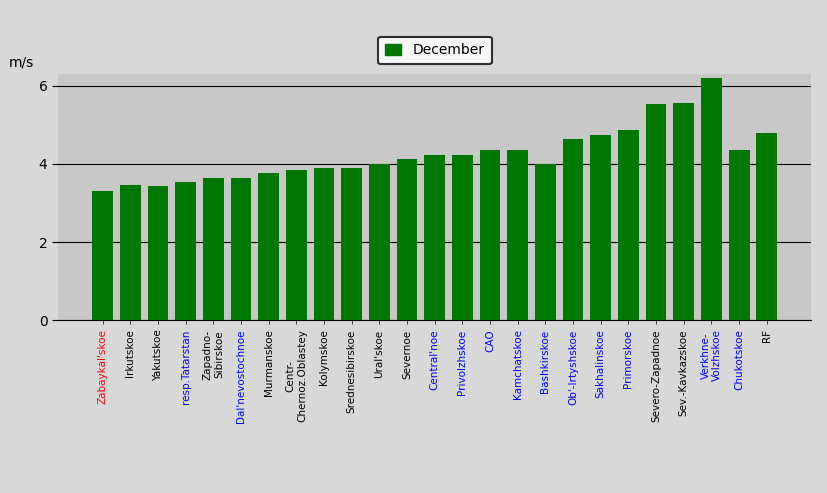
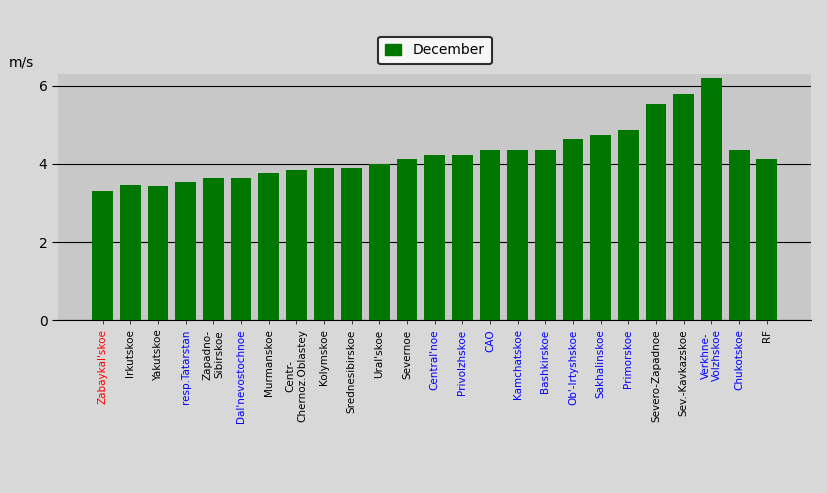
Bashkirskoe: 4.00 -> 4.35
Sev.-Kavkazskoe: 5.55 -> 5.80
RF: 4.80 -> 4.13
